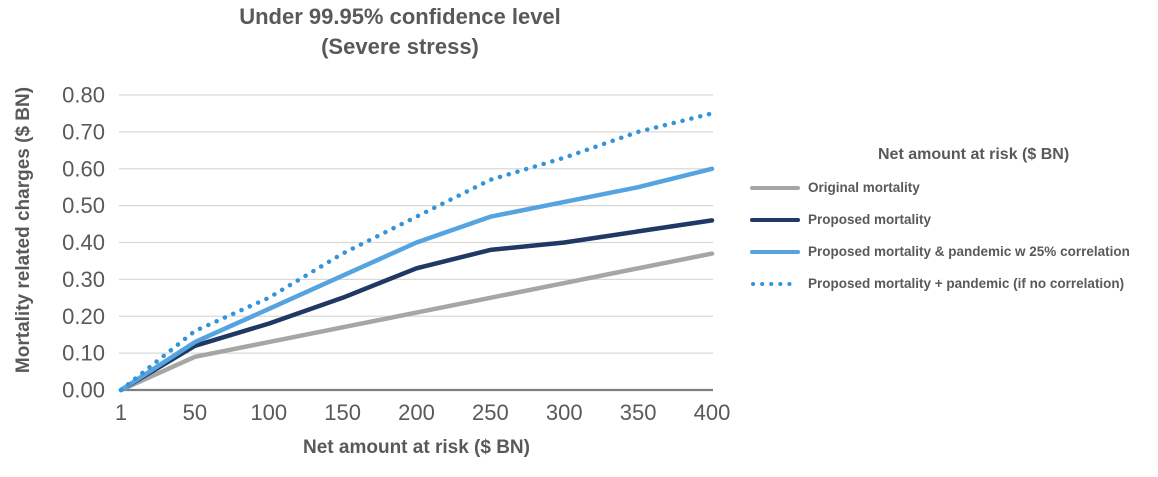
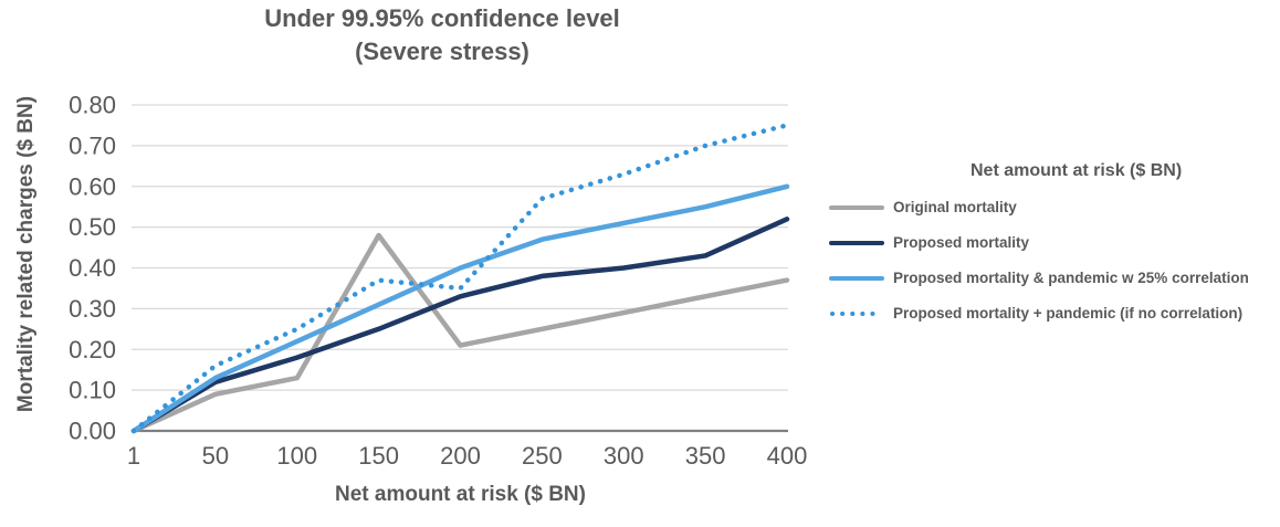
Original mortality/150: 0.17 -> 0.48
Proposed mortality + pandemic (if no correlation)/200: 0.47 -> 0.35
Proposed mortality/400: 0.46 -> 0.52
